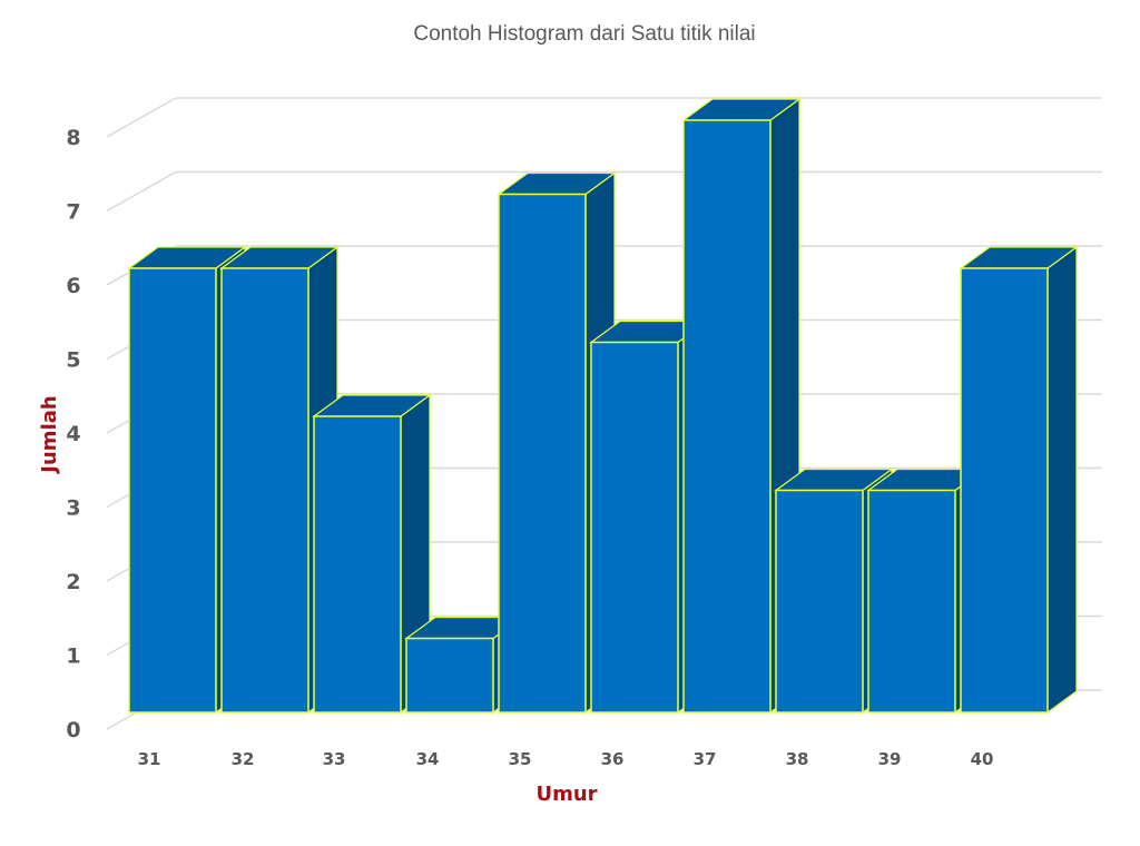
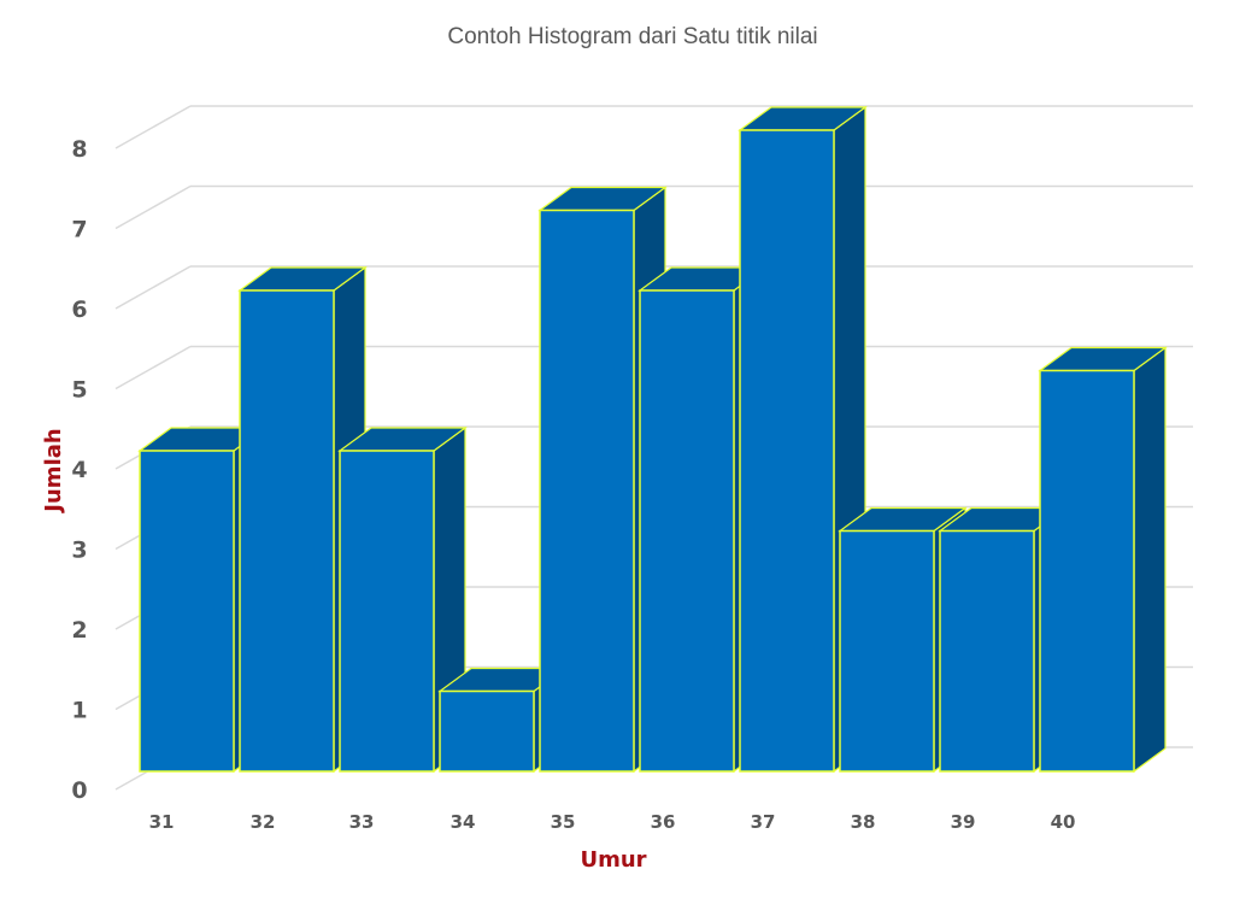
31: 6 -> 4
36: 5 -> 6
40: 6 -> 5
